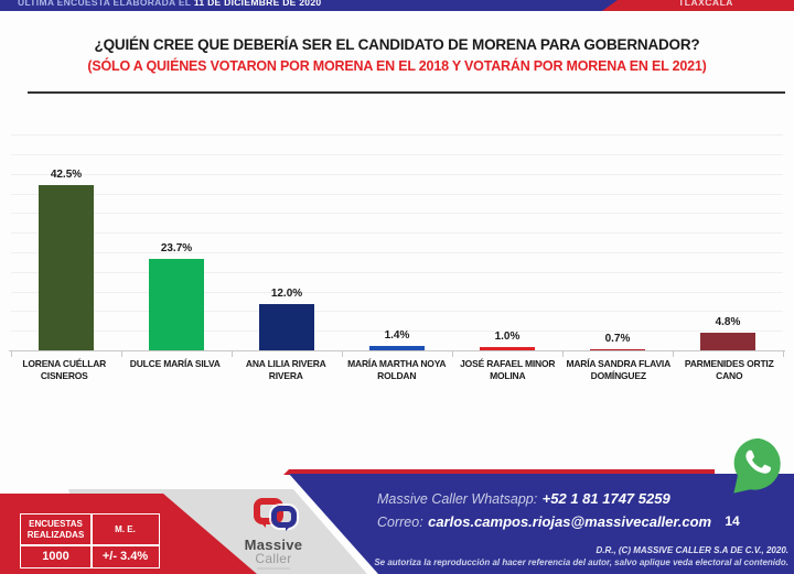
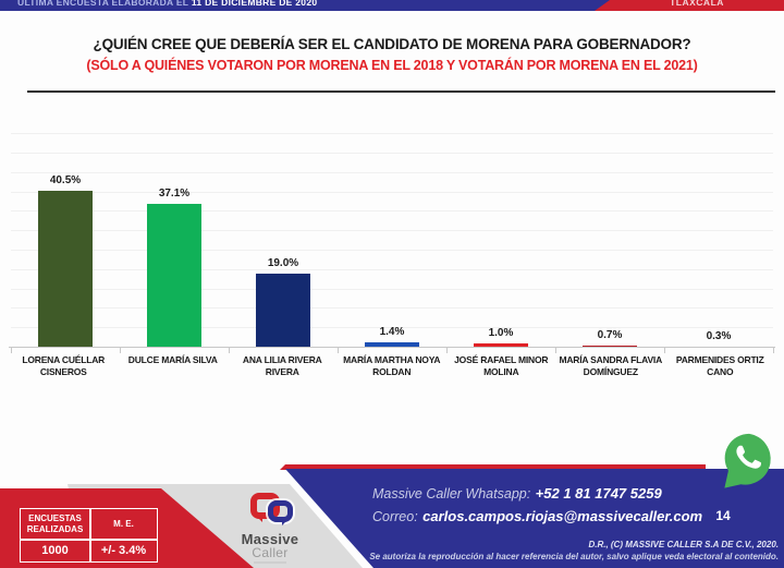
LORENA CUÉLLAR CISNEROS: 42.5% -> 40.5%
DULCE MARÍA SILVA: 23.7% -> 37.1%
ANA LILIA RIVERA RIVERA: 12.0% -> 19.0%
PARMENIDES ORTIZ CANO: 4.8% -> 0.3%
